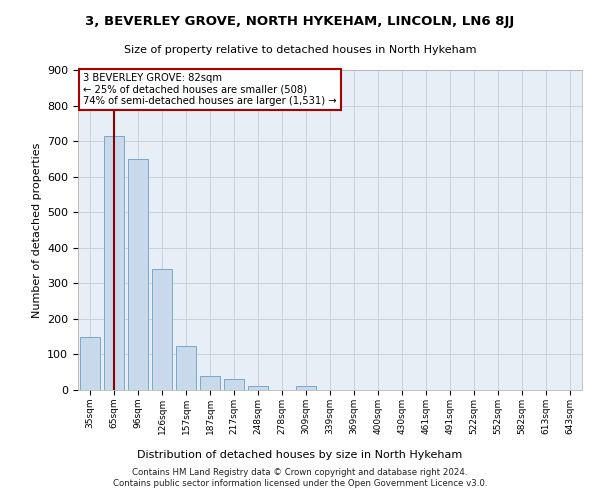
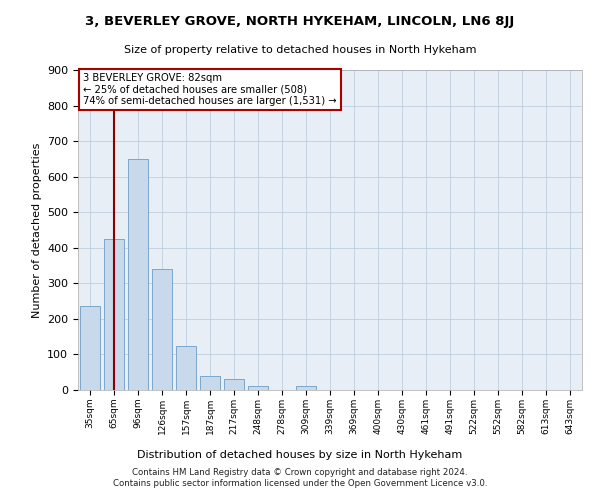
35sqm: 150 -> 235
65sqm: 715 -> 425
